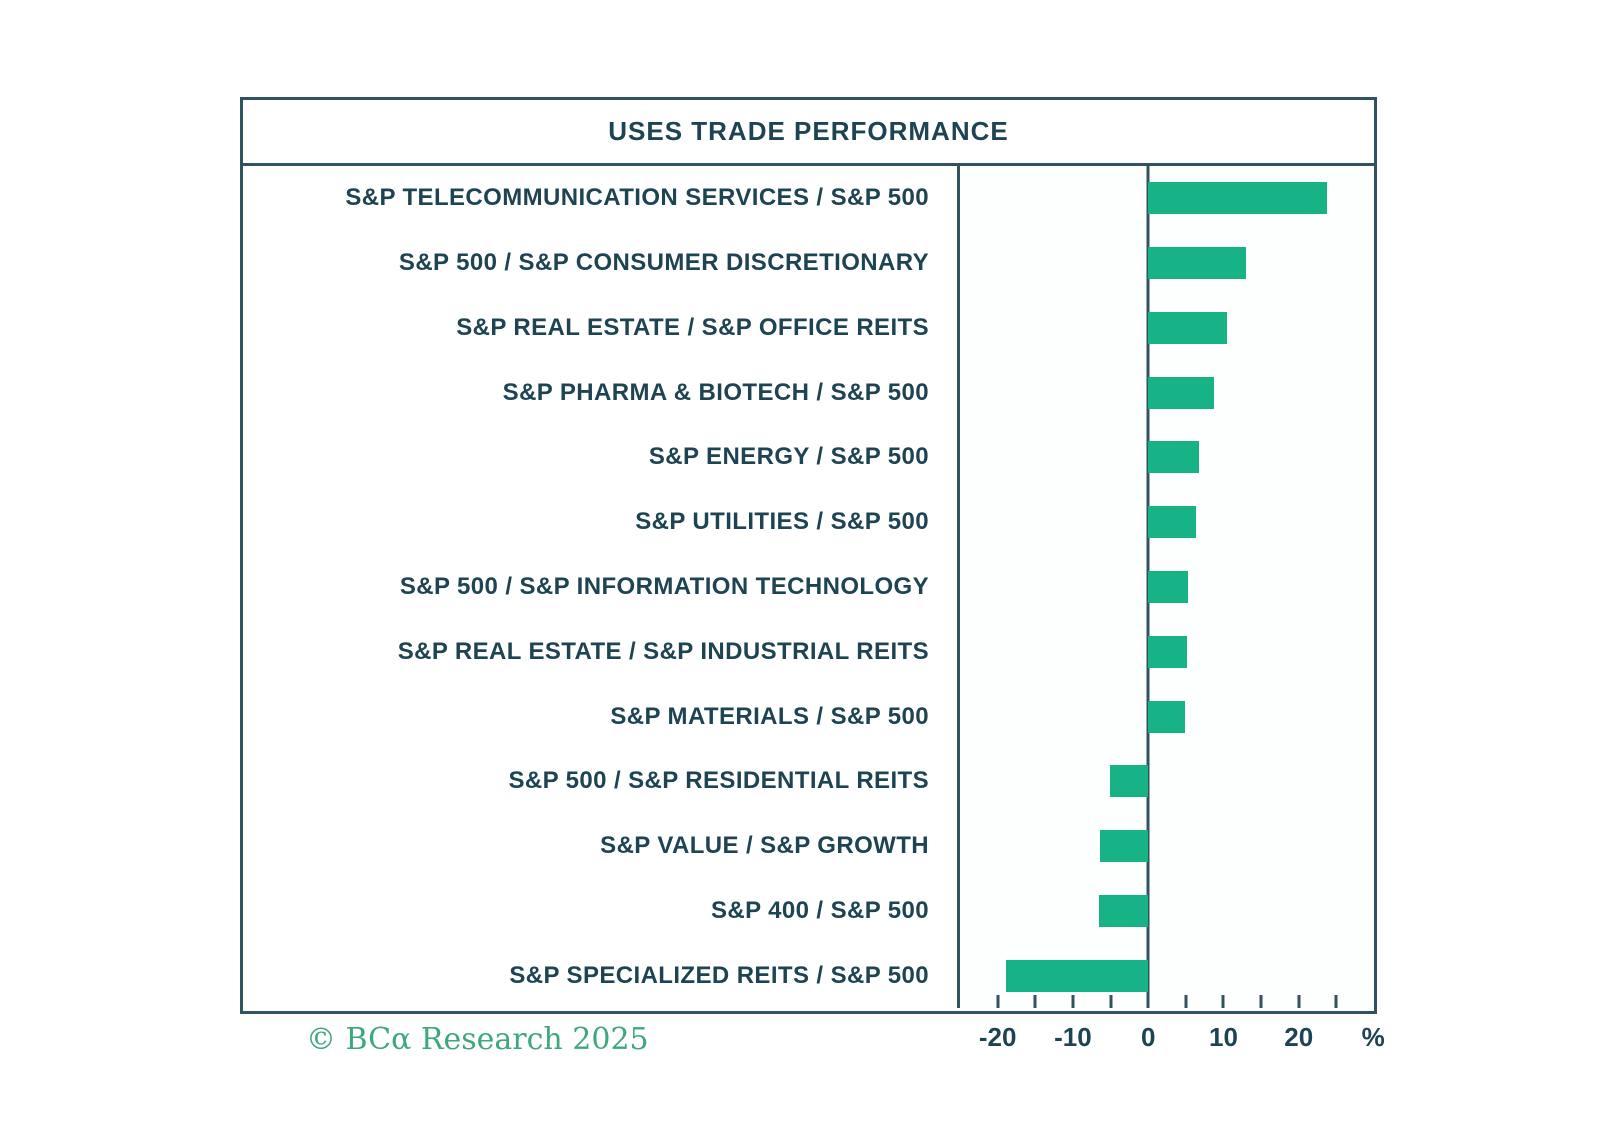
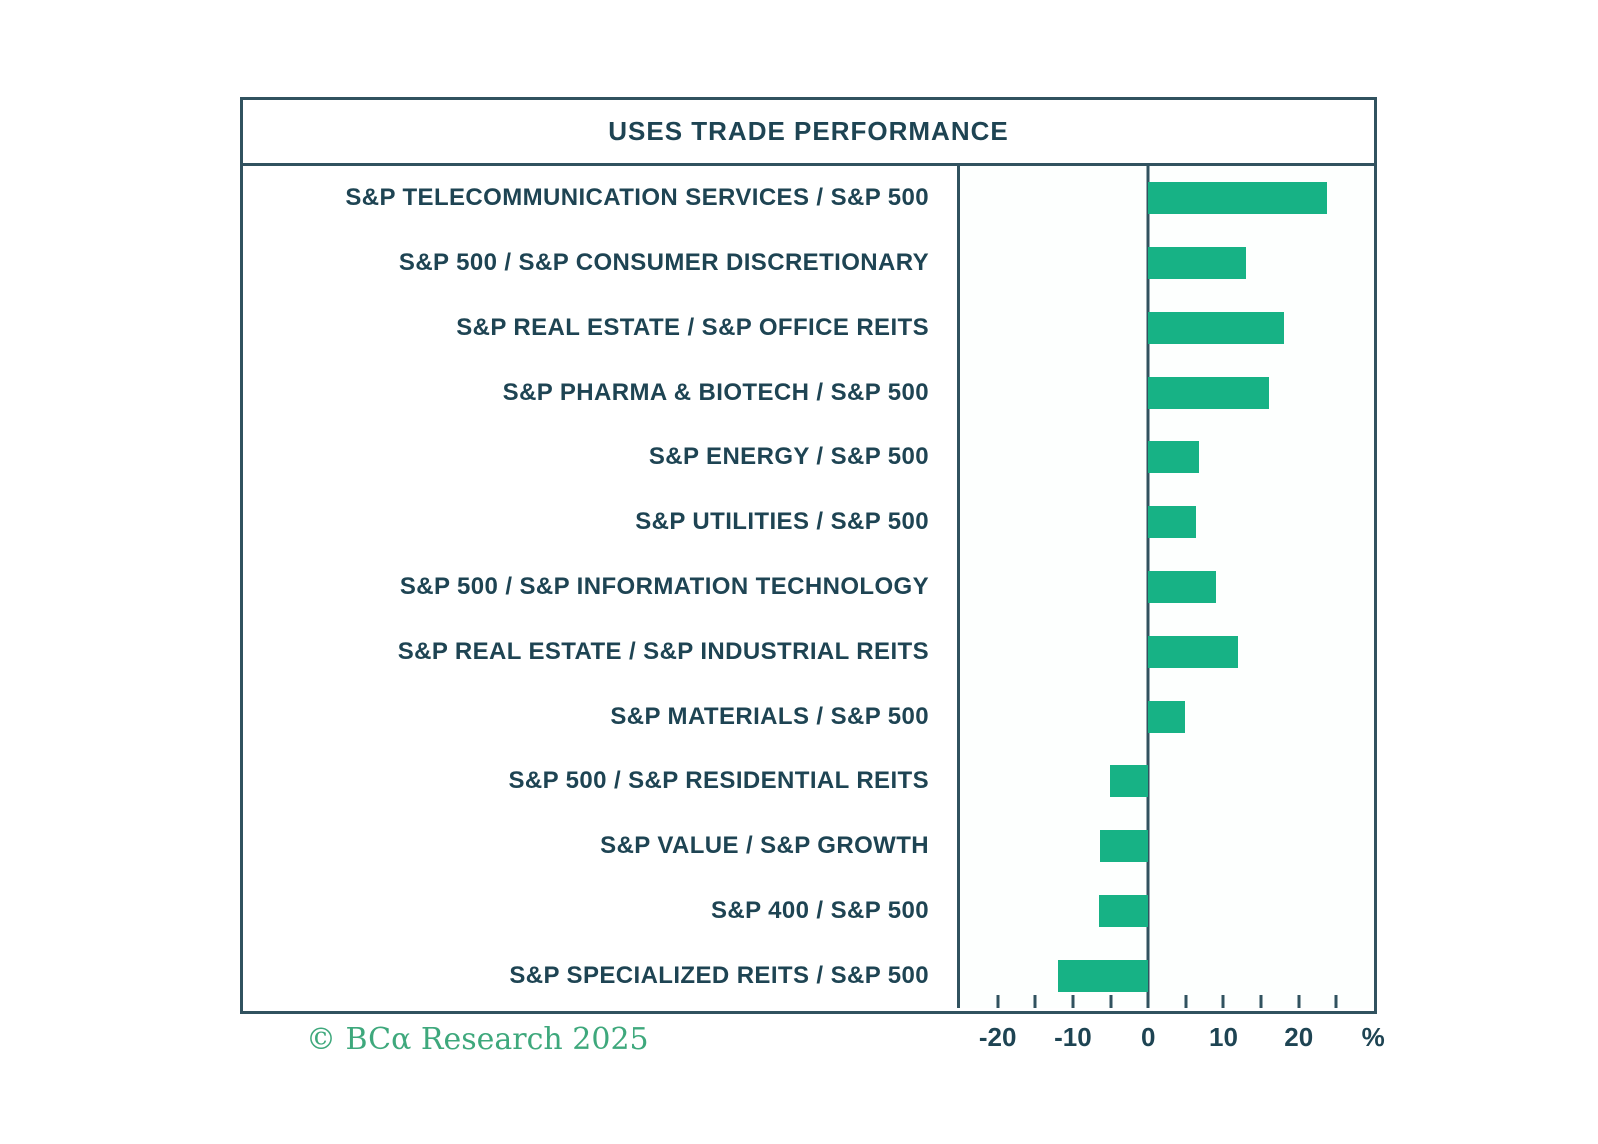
S&P REAL ESTATE / S&P OFFICE REITS: 10 -> 18
S&P PHARMA & BIOTECH / S&P 500: 9 -> 16
S&P 500 / S&P INFORMATION TECHNOLOGY: 5 -> 9
S&P REAL ESTATE / S&P INDUSTRIAL REITS: 5 -> 12
S&P SPECIALIZED REITS / S&P 500: -19 -> -12
